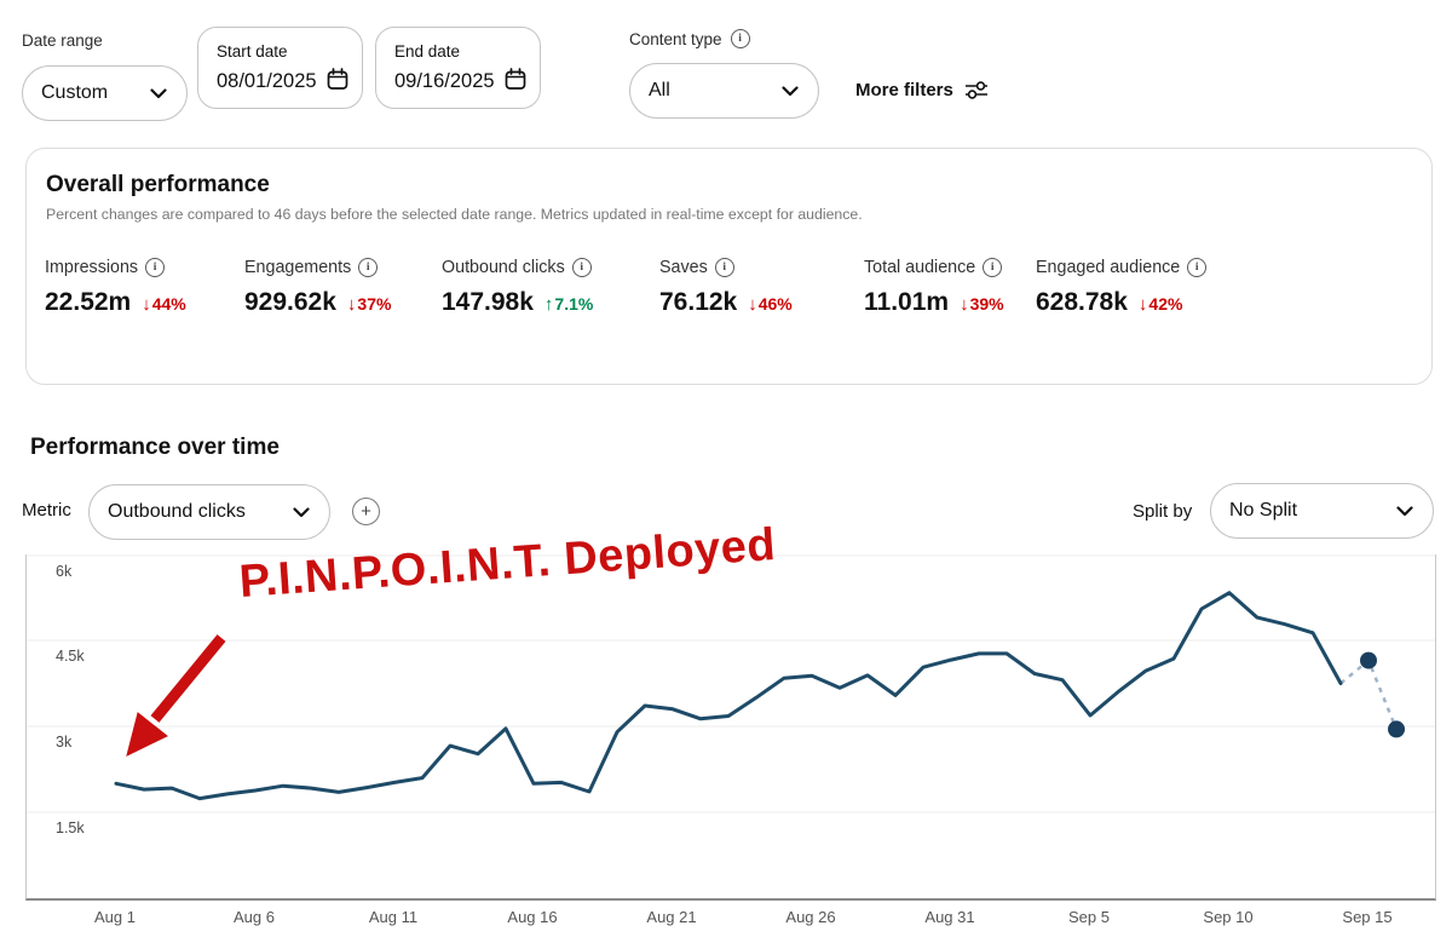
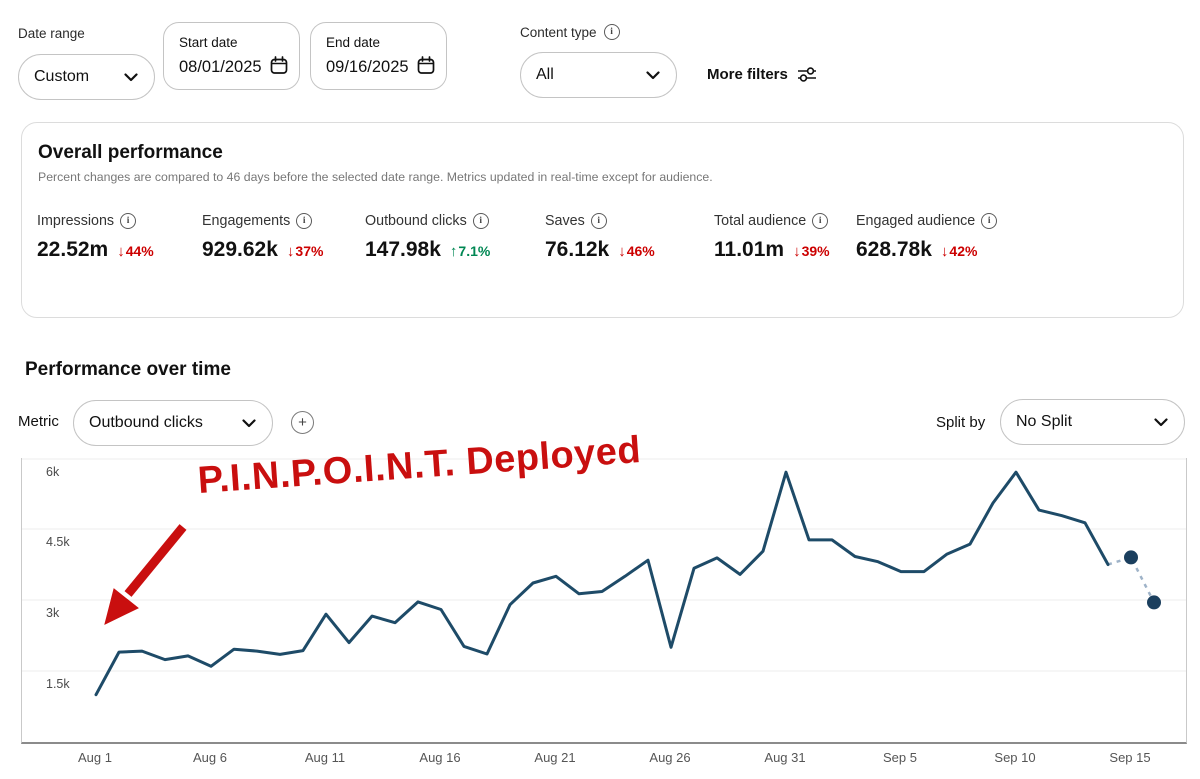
Aug 1: 2.0k -> 1.0k
Aug 6: 1.9k -> 1.6k
Aug 11: 2.0k -> 2.7k
Aug 16: 2.0k -> 2.8k
Aug 21: 3.3k -> 3.5k
Aug 26: 3.9k -> 2.0k
Aug 31: 4.2k -> 5.7k
Sep 5: 3.2k -> 3.6k
Sep 10: 5.3k -> 5.7k
Sep 15: 4.2k -> 3.9k
